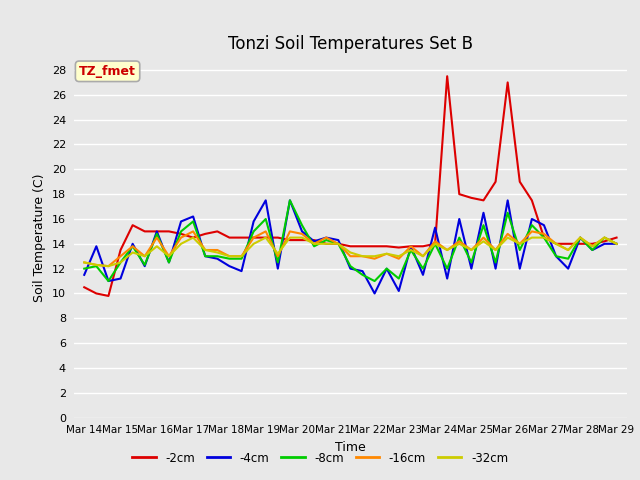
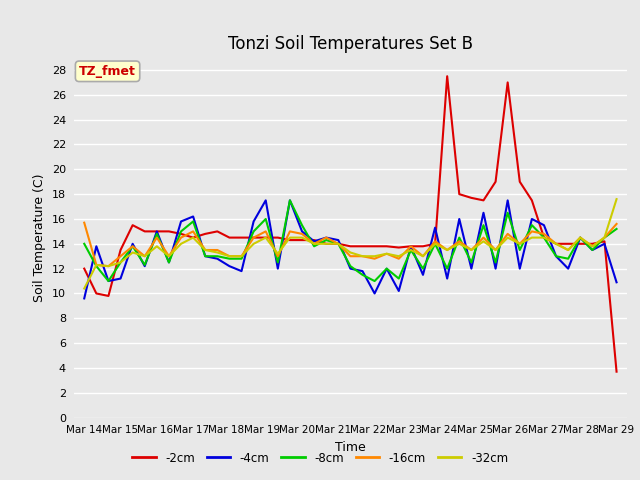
-2cm/Mar 14: 10.5 -> 12.0
-4cm/Mar 14: 11.5 -> 9.6
-8cm/Mar 14: 12.0 -> 14.0
-16cm/Mar 14: 12.5 -> 15.7
-32cm/Mar 14: 12.5 -> 10.4
-2cm/Mar 29: 14.5 -> 3.7
-4cm/Mar 29: 14.0 -> 10.9
-8cm/Mar 29: 14.0 -> 15.2
-16cm/Mar 29: 14.0 -> 15.6
-32cm/Mar 29: 14.0 -> 17.6
